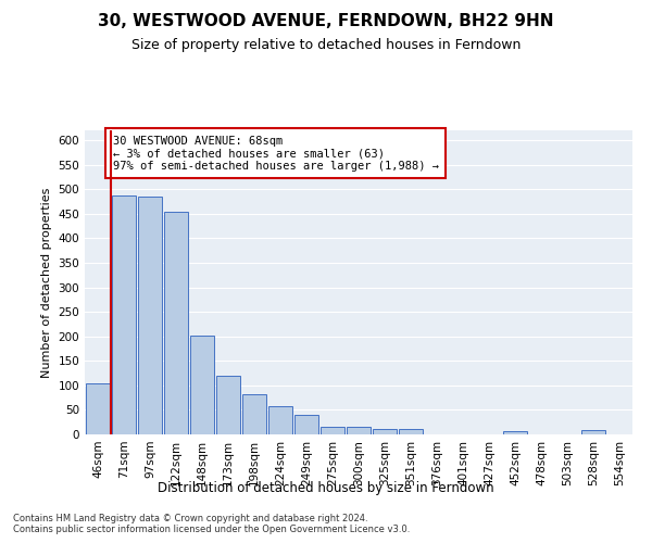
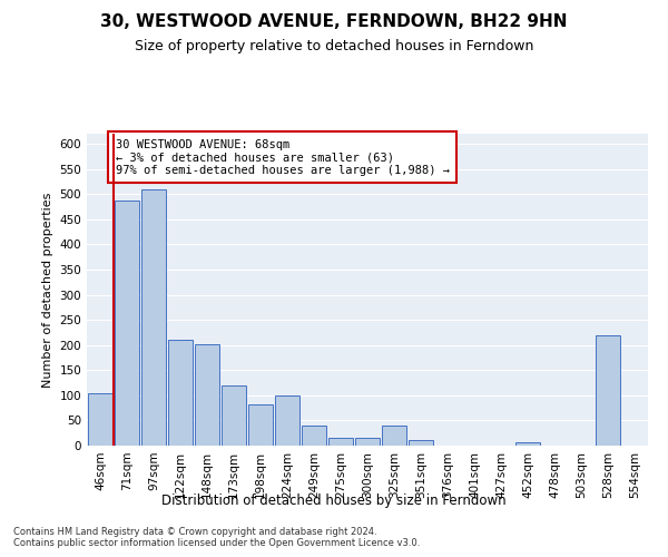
97sqm: 485 -> 510
122sqm: 454 -> 210
224sqm: 57 -> 100
325sqm: 10 -> 40
528sqm: 8 -> 220
